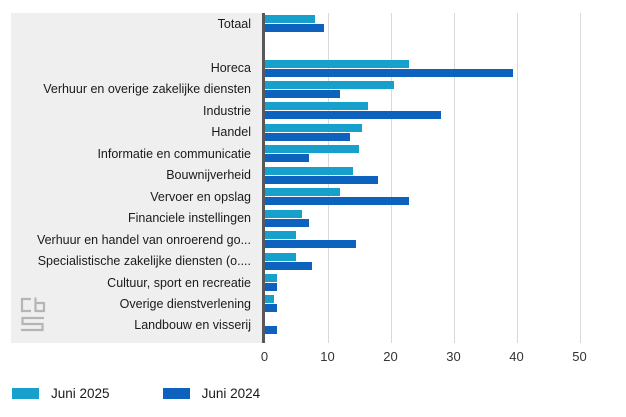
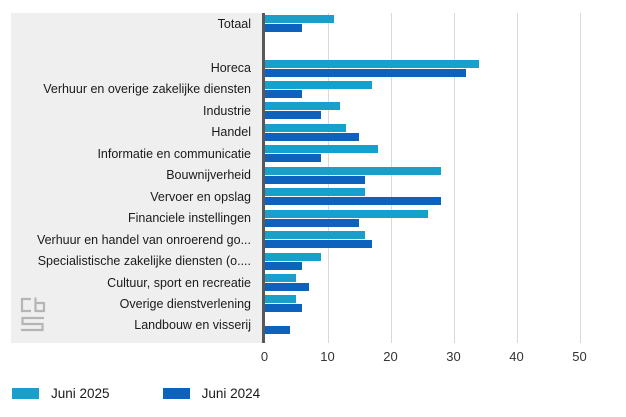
Juni 2025/Totaal: 8 -> 11
Juni 2024/Totaal: 10 -> 6
Juni 2025/Horeca: 23 -> 34
Juni 2024/Horeca: 40 -> 32
Juni 2025/Verhuur en overige zakelijke diensten: 20 -> 17
Juni 2024/Verhuur en overige zakelijke diensten: 12 -> 6
Juni 2025/Industrie: 16 -> 12
Juni 2024/Industrie: 28 -> 9
Juni 2025/Handel: 16 -> 13
Juni 2024/Handel: 14 -> 15
Juni 2025/Informatie en communicatie: 15 -> 18
Juni 2024/Informatie en communicatie: 7 -> 9
Juni 2025/Bouwnijverheid: 14 -> 28
Juni 2024/Bouwnijverheid: 18 -> 16
Juni 2025/Vervoer en opslag: 12 -> 16
Juni 2024/Vervoer en opslag: 23 -> 28
Juni 2025/Financiele instellingen: 6 -> 26
Juni 2024/Financiele instellingen: 7 -> 15
Juni 2025/Verhuur en handel van onroerend go...: 5 -> 16
Juni 2024/Verhuur en handel van onroerend go...: 14 -> 17
Juni 2025/Specialistische zakelijke diensten (o....: 5 -> 9
Juni 2024/Specialistische zakelijke diensten (o....: 8 -> 6
Juni 2025/Cultuur, sport en recreatie: 2 -> 5
Juni 2024/Cultuur, sport en recreatie: 2 -> 7
Juni 2025/Overige dienstverlening: 2 -> 5
Juni 2024/Overige dienstverlening: 2 -> 6
Juni 2024/Landbouw en visserij: 2 -> 4
